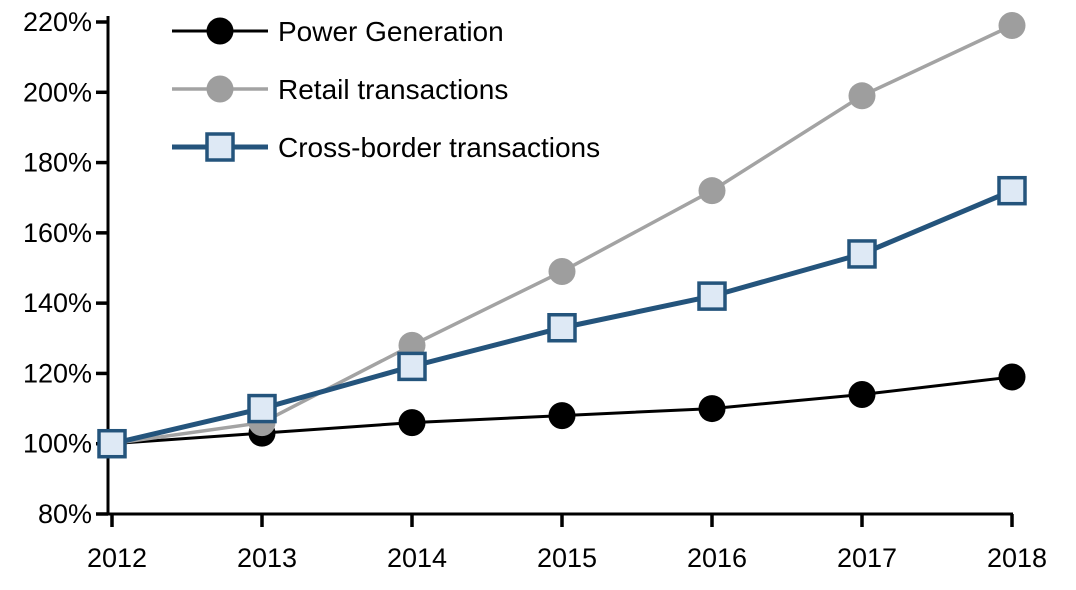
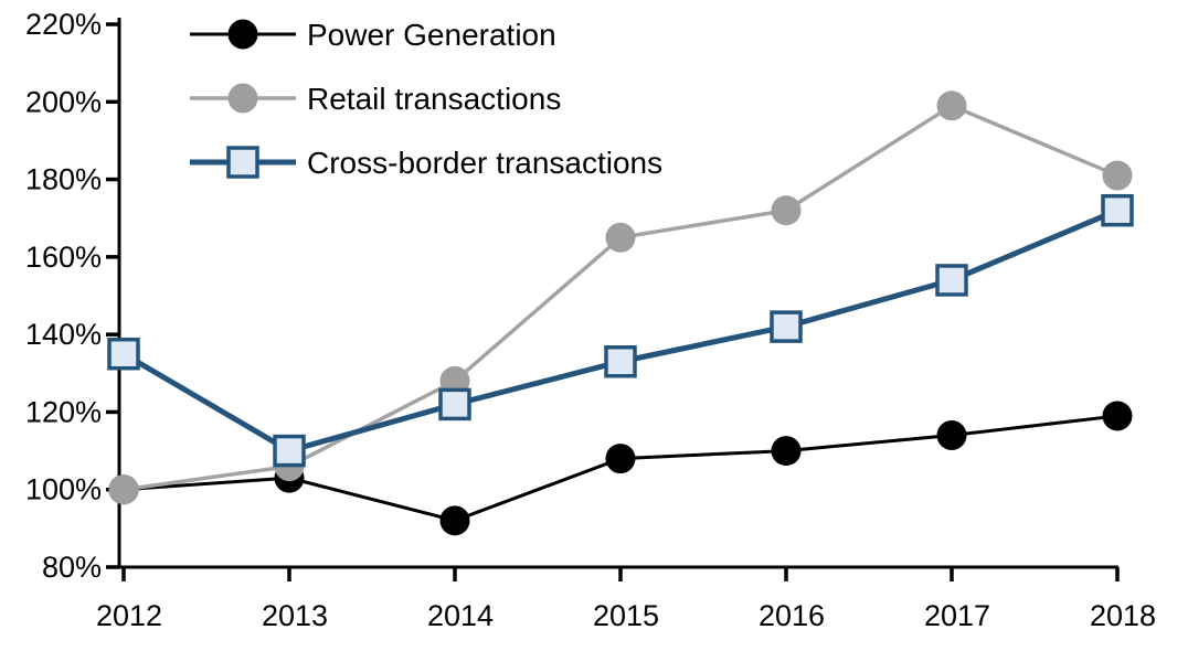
Cross-border transactions/2012: 100% -> 135%
Power Generation/2014: 106% -> 92%
Retail transactions/2015: 149% -> 165%
Retail transactions/2018: 219% -> 181%
